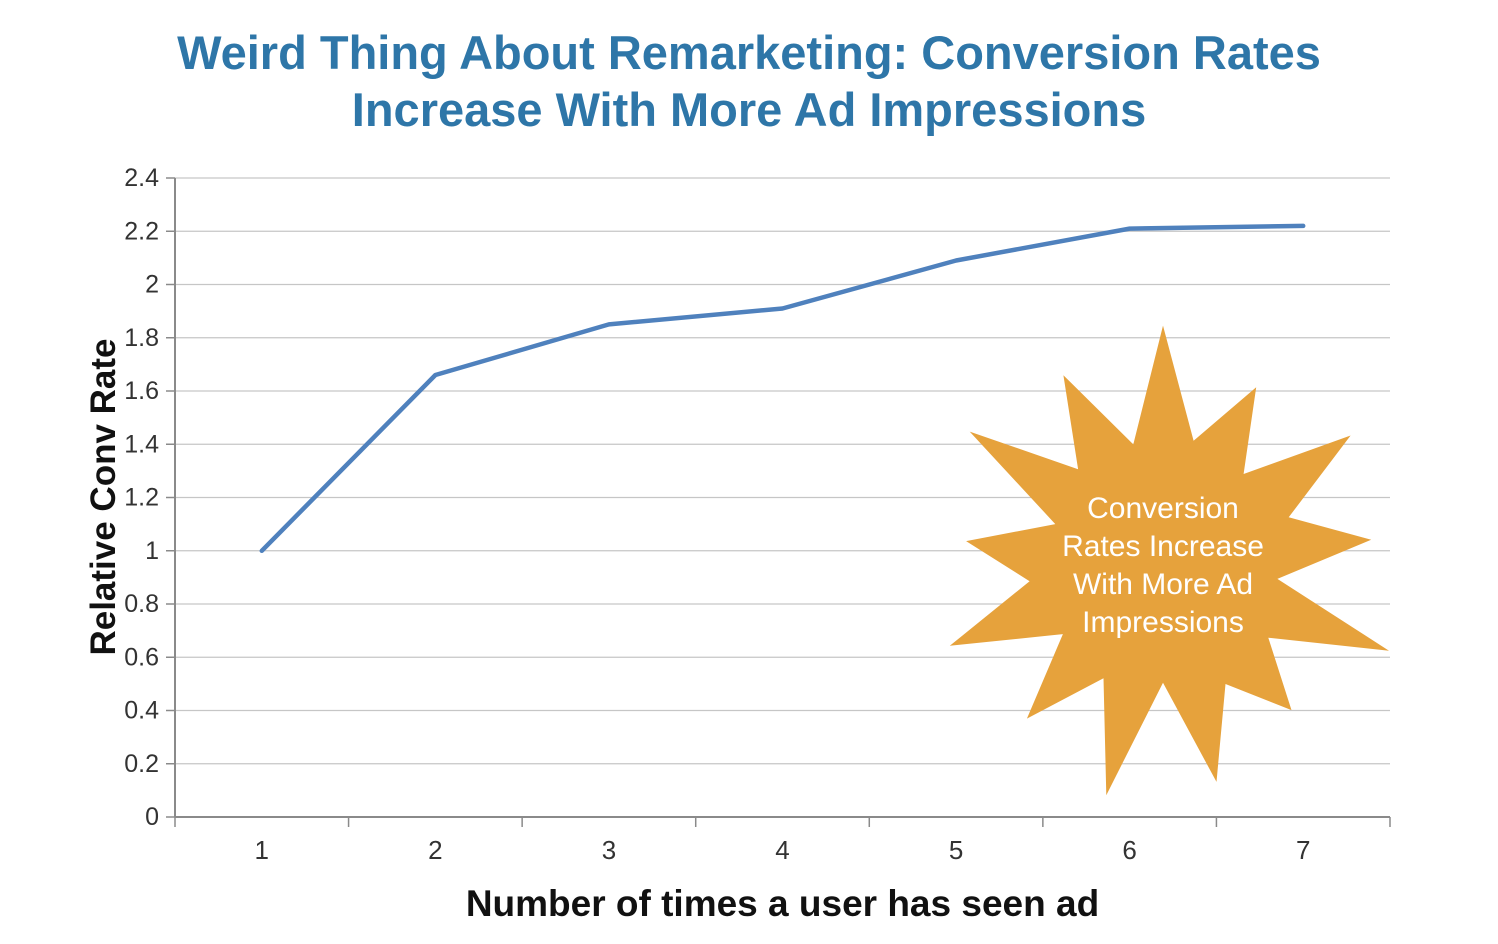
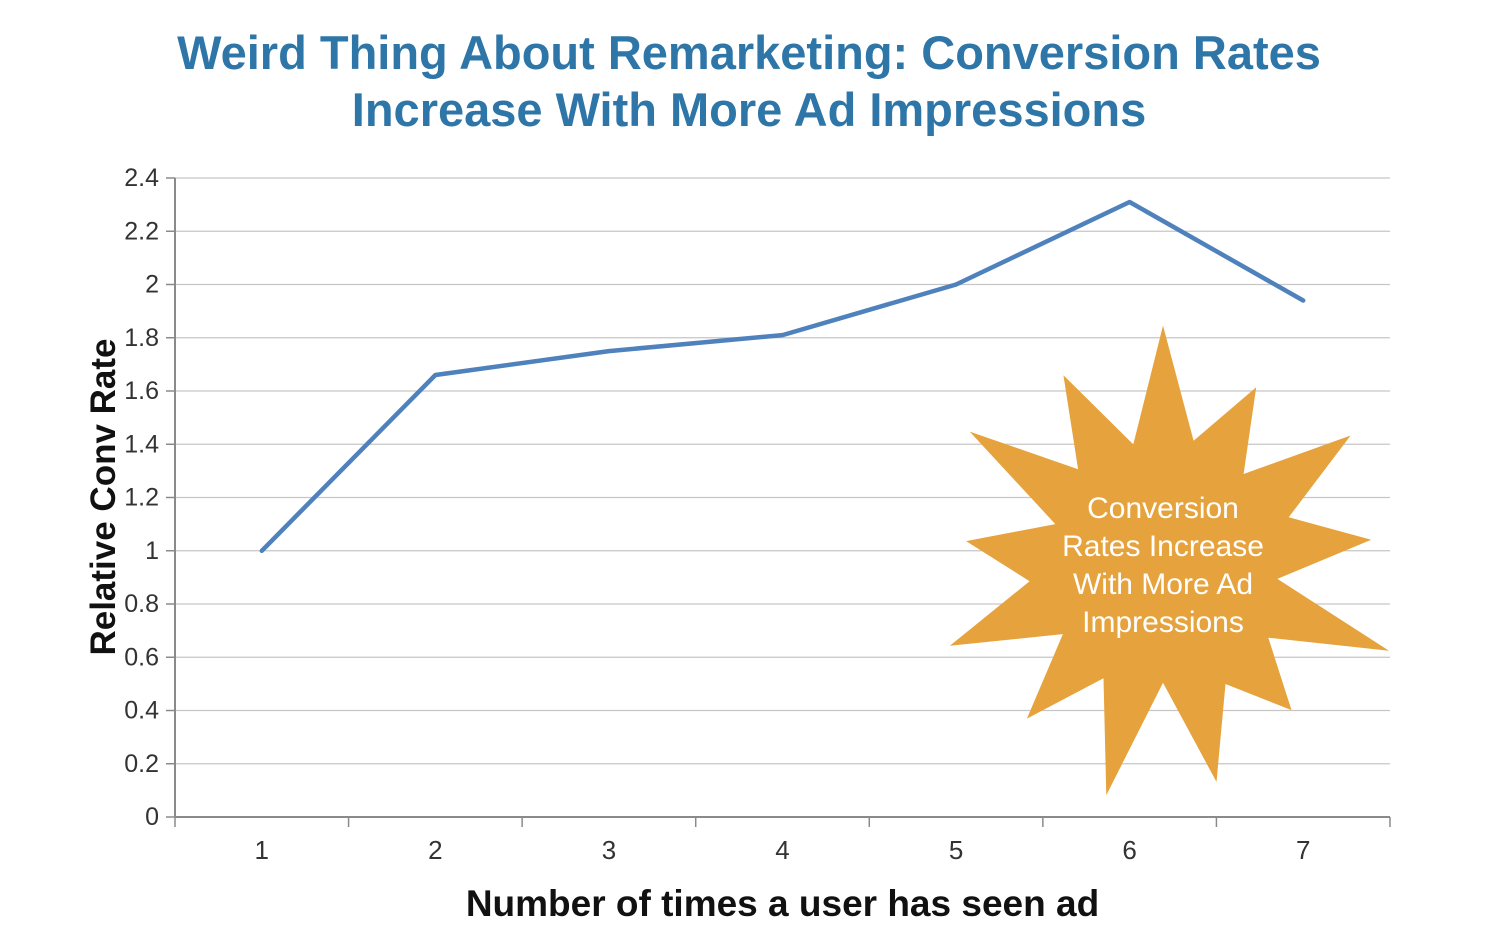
3: 1.85 -> 1.75
4: 1.91 -> 1.81
5: 2.09 -> 2.00
6: 2.21 -> 2.31
7: 2.22 -> 1.94
